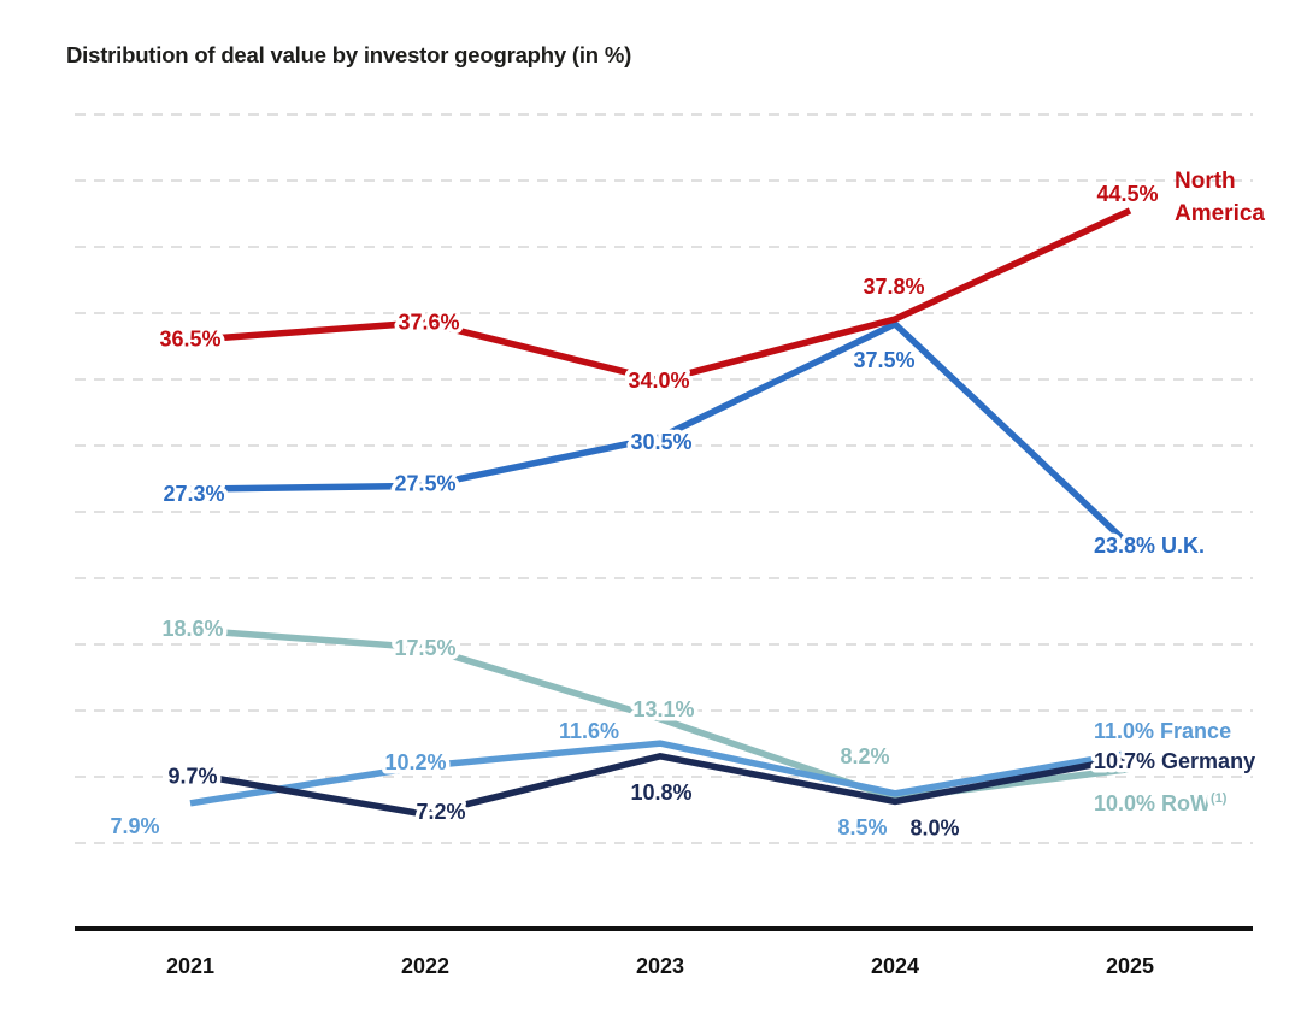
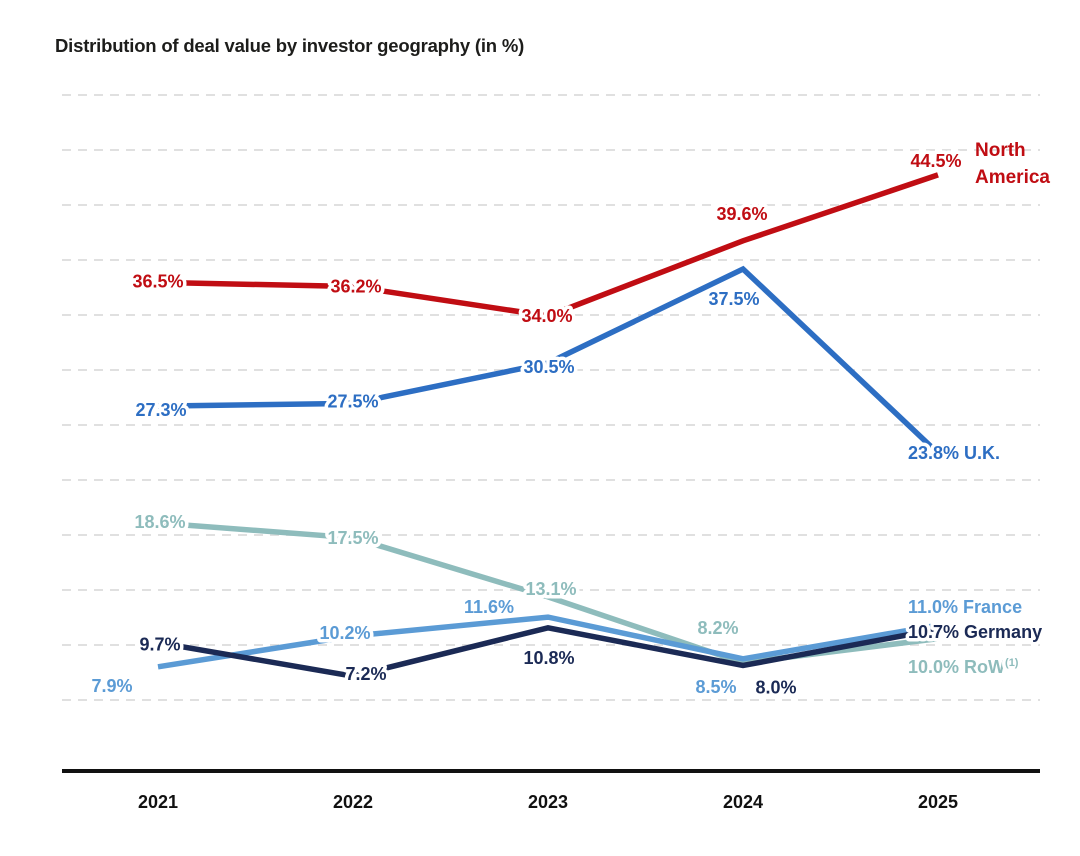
North America/2022: 37.6% -> 36.2%
North America/2024: 37.8% -> 39.6%
